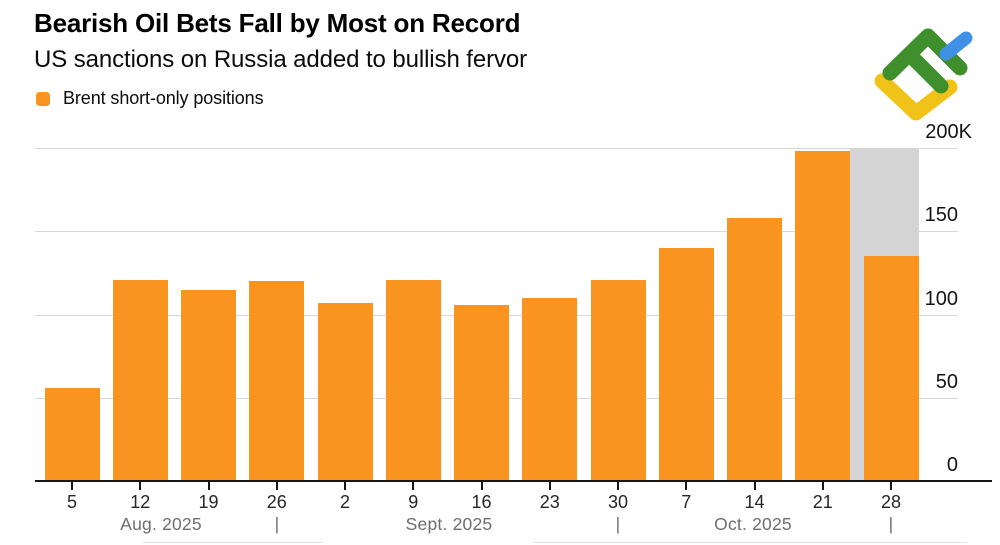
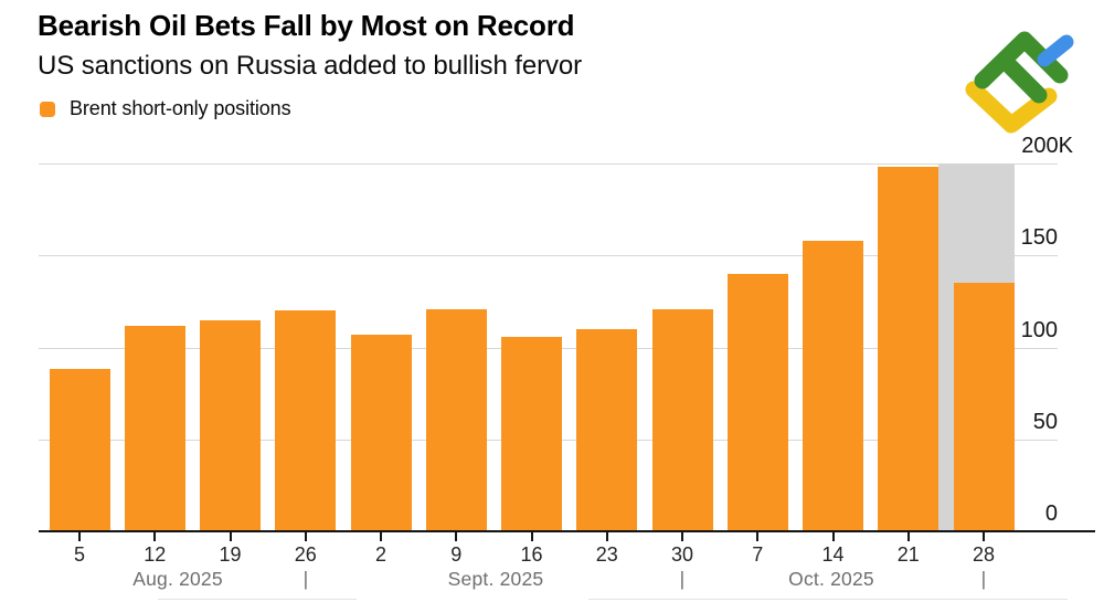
5: 56 -> 88
12: 121 -> 112
